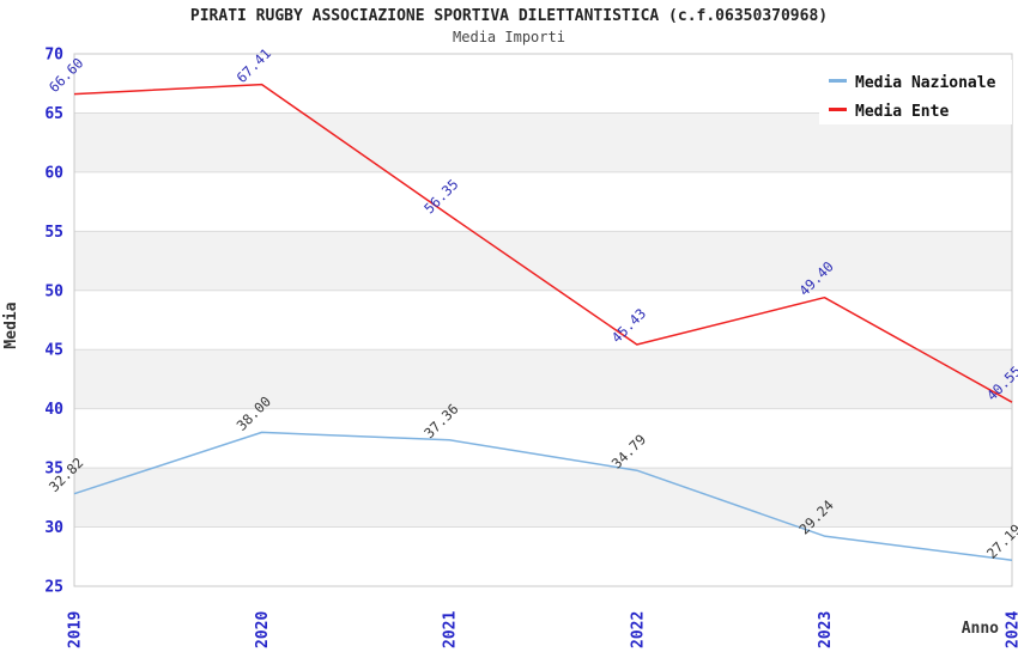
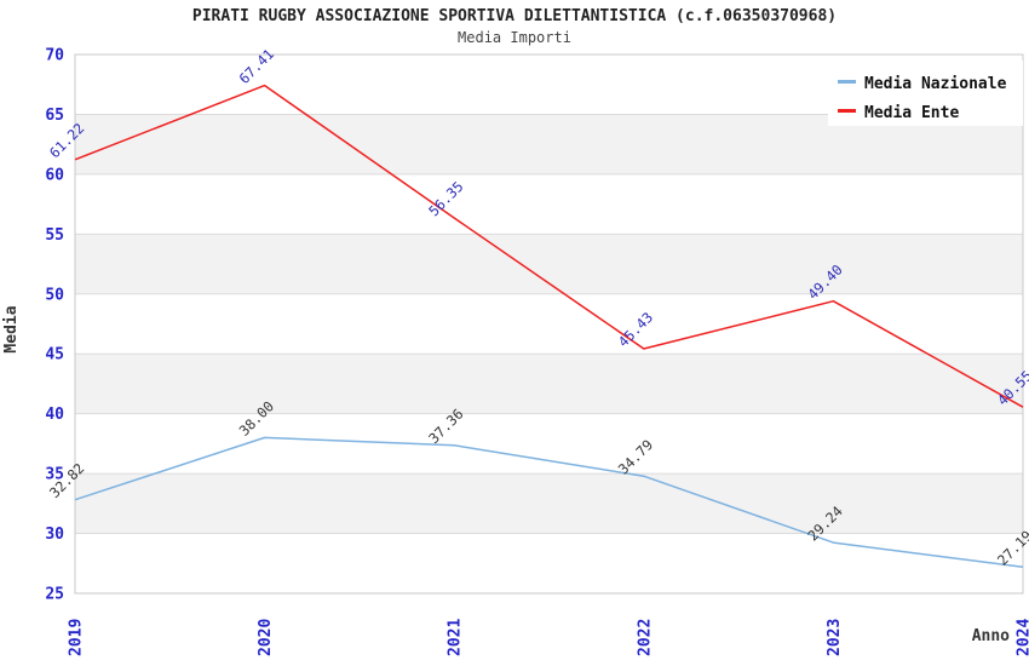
Media Ente/2019: 66.60 -> 61.22
